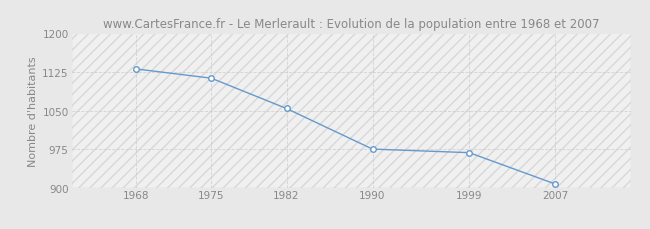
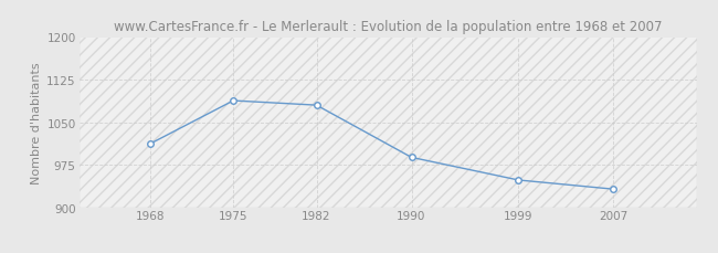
1968: 1131 -> 1012
1975: 1113 -> 1088
1982: 1054 -> 1080
1990: 975 -> 988
1999: 968 -> 948
2007: 907 -> 932
